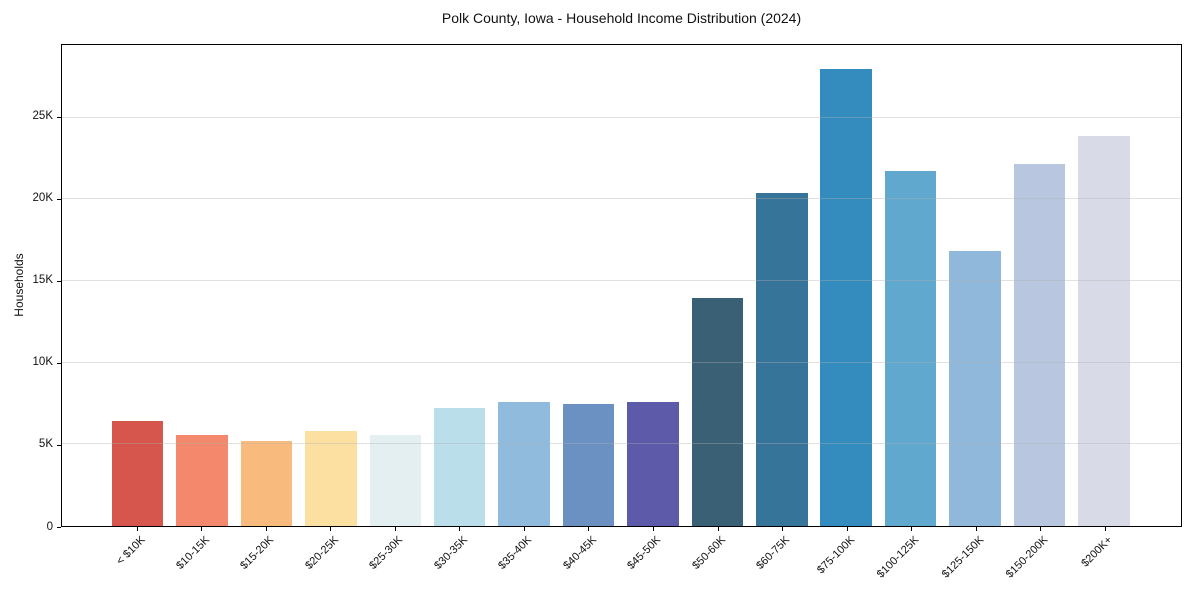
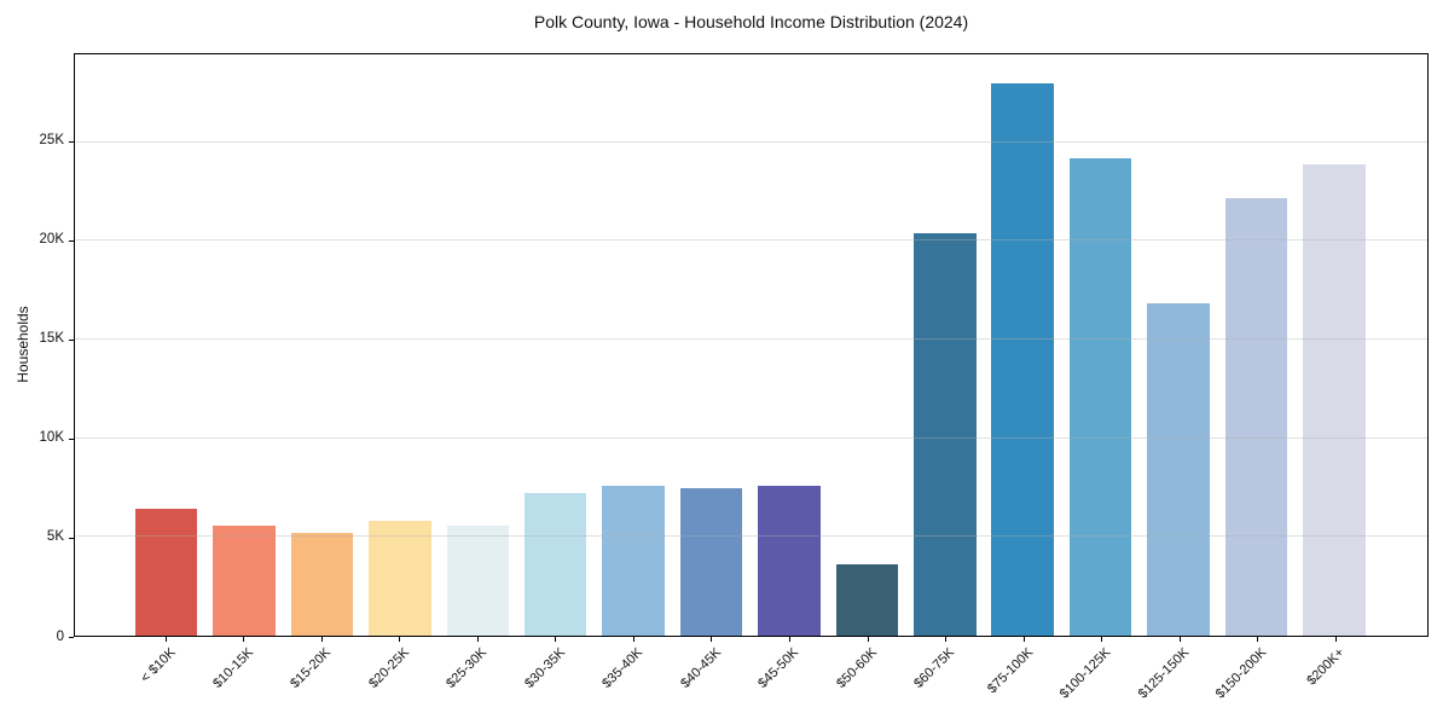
$50-60K: 14.0K -> 3.6K
$100-125K: 21.8K -> 24.2K
